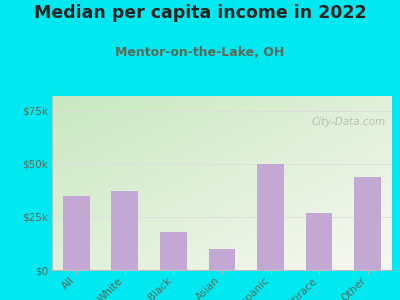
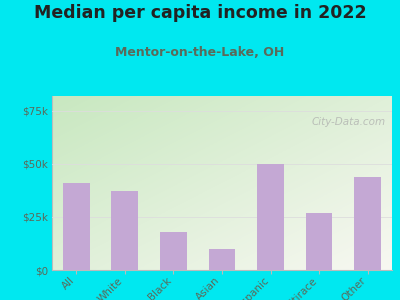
All: $35k -> $41k
